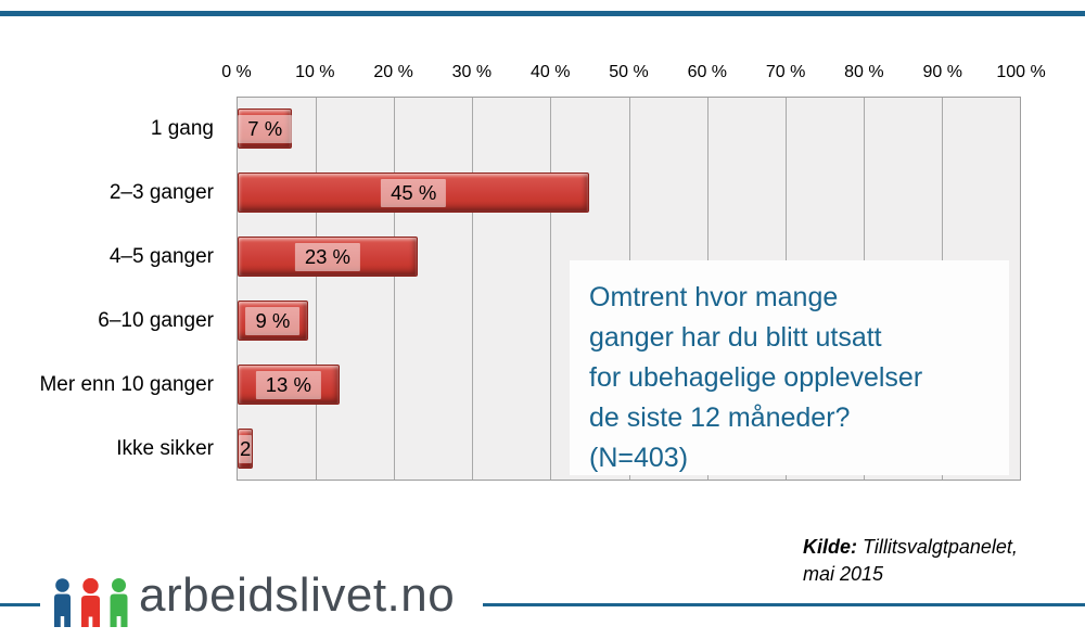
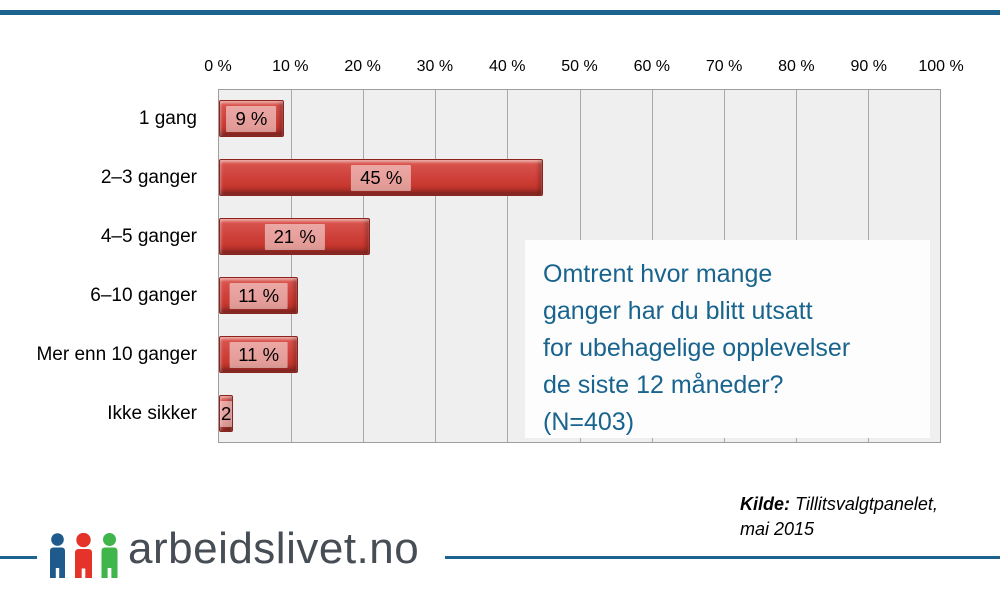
1 gang: 7 -> 9
4–5 ganger: 23 -> 21
6–10 ganger: 9 -> 11
Mer enn 10 ganger: 13 -> 11
